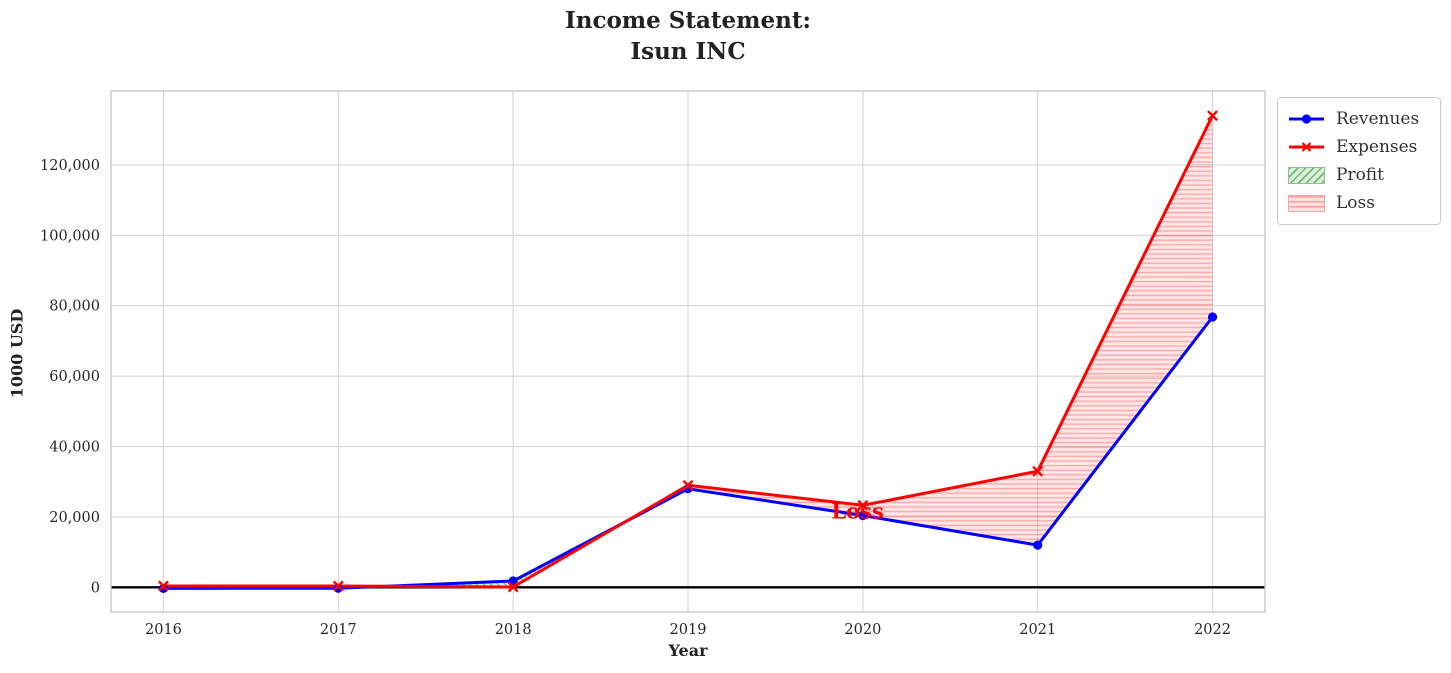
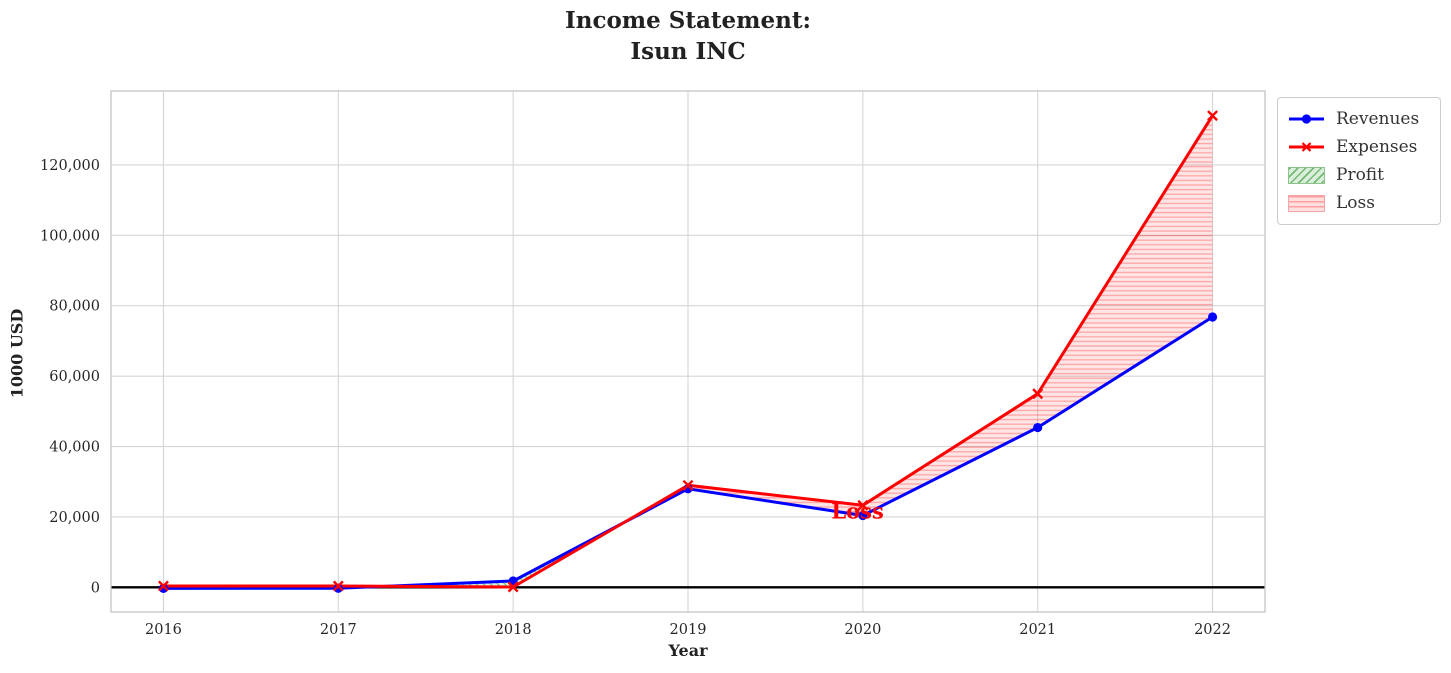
Revenues/2021: 12000 -> 45000
Expenses/2021: 33000 -> 55000
